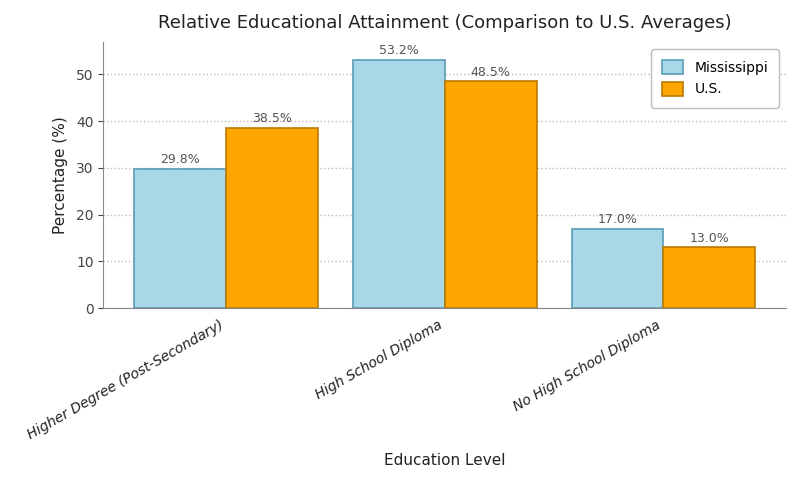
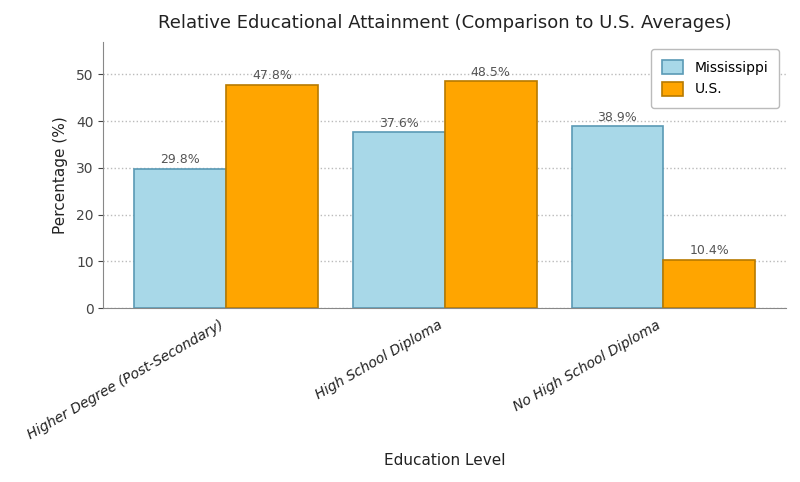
U.S./Higher Degree (Post-Secondary): 38.5% -> 47.8%
Mississippi/High School Diploma: 53.2% -> 37.6%
Mississippi/No High School Diploma: 17.0% -> 38.9%
U.S./No High School Diploma: 13.0% -> 10.4%
